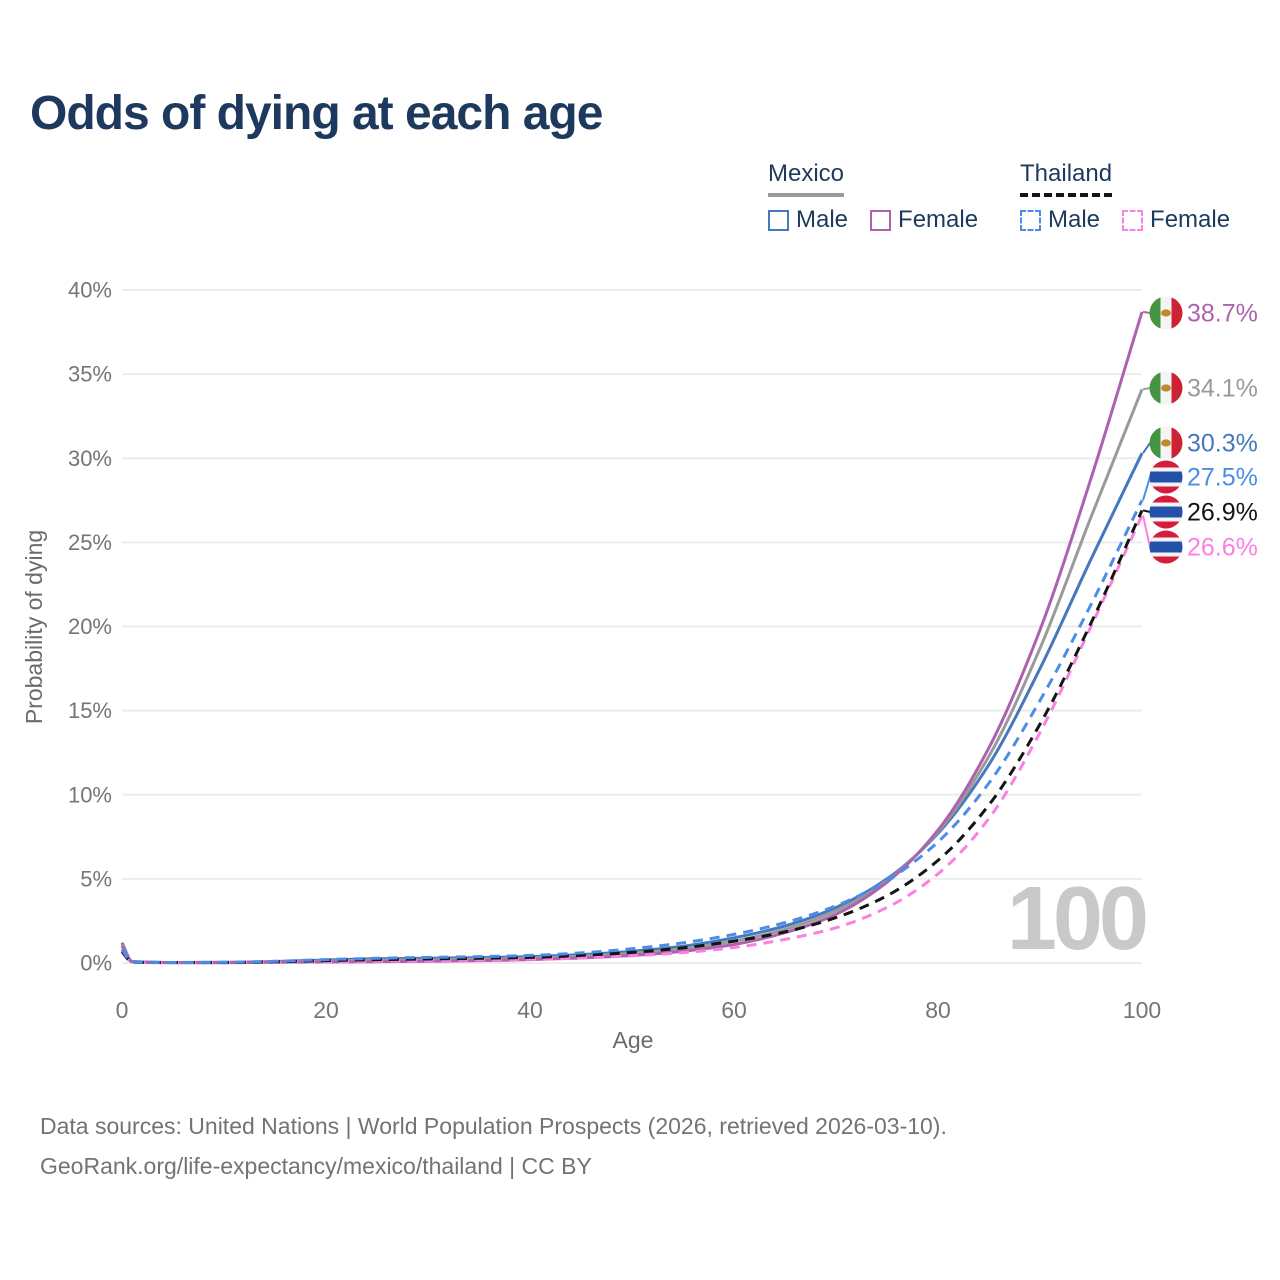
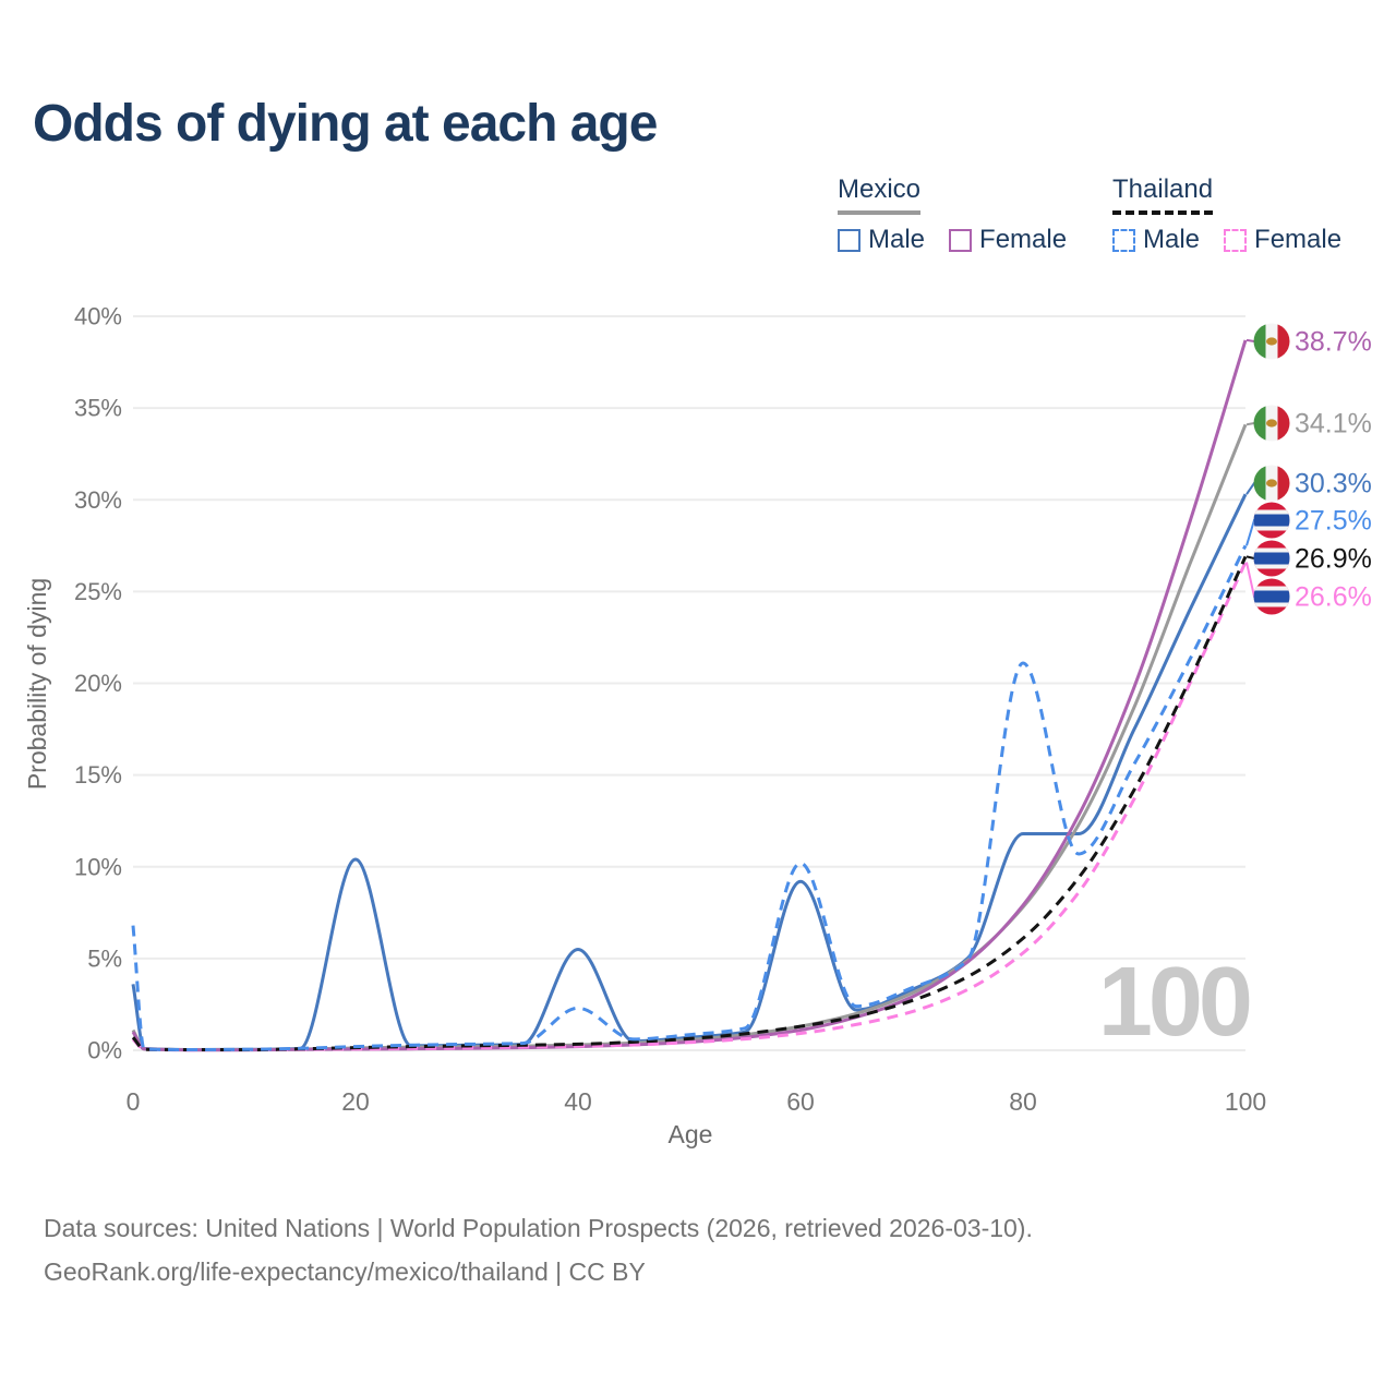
Mexico Male/0: 1.2% -> 3.6%
Thailand Male/0: 0.8% -> 6.8%
Mexico Male/20: 0.2% -> 10.4%
Mexico Male/40: 0.4% -> 5.5%
Thailand Male/40: 0.5% -> 2.3%
Mexico Male/60: 1.5% -> 9.2%
Thailand Male/60: 1.7% -> 10.2%
Mexico Male/80: 7.7% -> 11.8%
Thailand Male/80: 7.2% -> 21.1%
